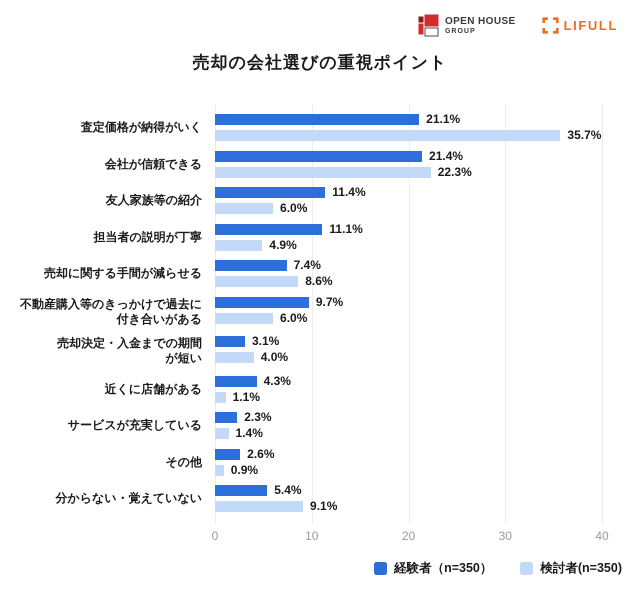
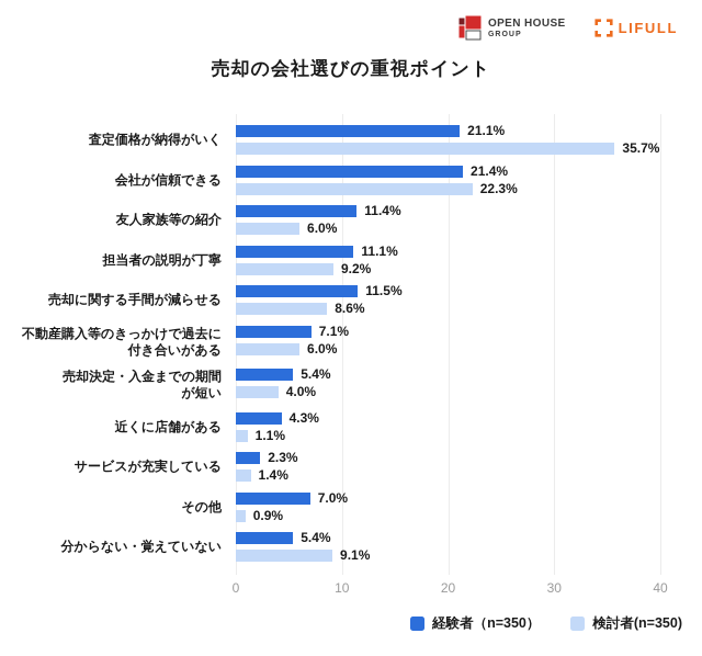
検討者(n=350)/担当者の説明が丁寧: 4.9% -> 9.2%
経験者（n=350）/売却に関する手間が減らせる: 7.4% -> 11.5%
経験者（n=350）/不動産購入等のきっかけで過去に 付き合いがある: 9.7% -> 7.1%
経験者（n=350）/売却決定・入金までの期間 が短い: 3.1% -> 5.4%
経験者（n=350）/その他: 2.6% -> 7.0%
